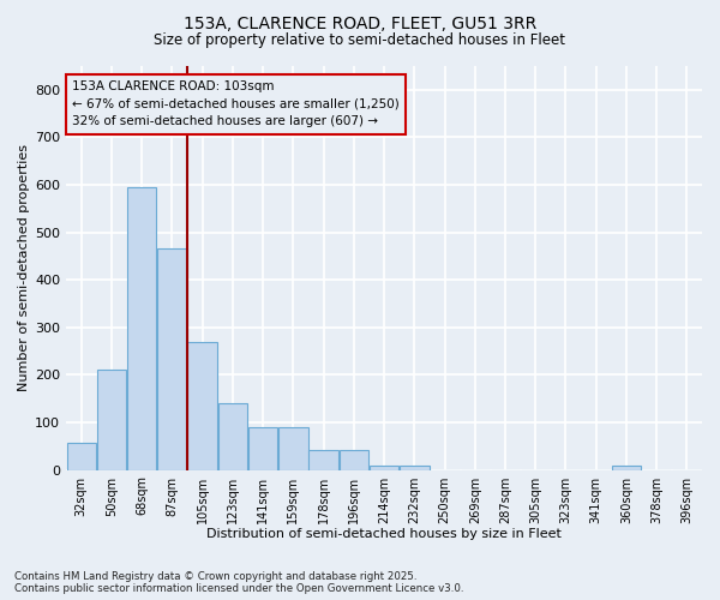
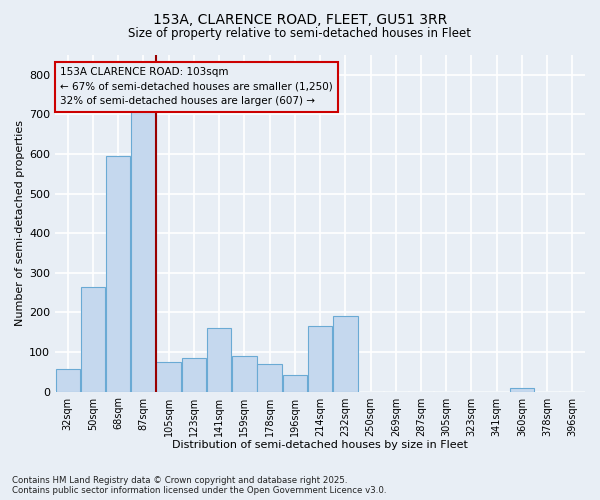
50sqm: 210 -> 265
87sqm: 465 -> 710
105sqm: 270 -> 75
123sqm: 140 -> 85
141sqm: 90 -> 160
178sqm: 43 -> 70
214sqm: 10 -> 165
232sqm: 10 -> 190
